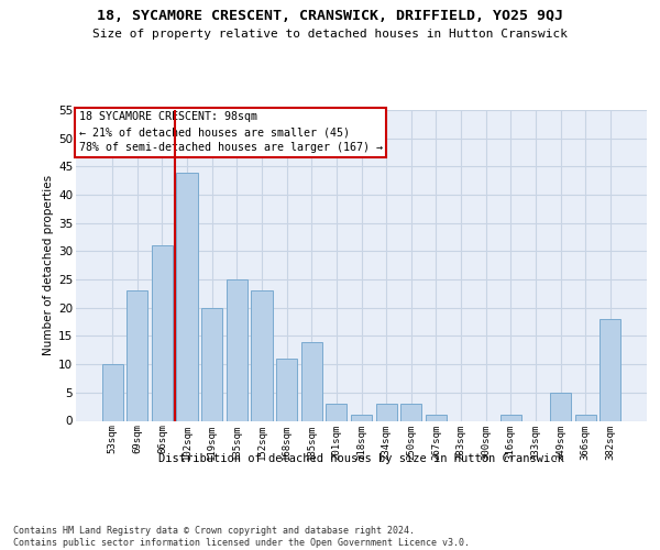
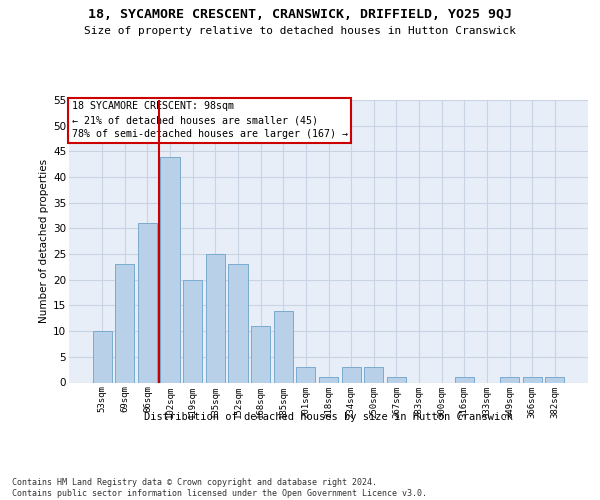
349sqm: 5 -> 1
382sqm: 18 -> 1
